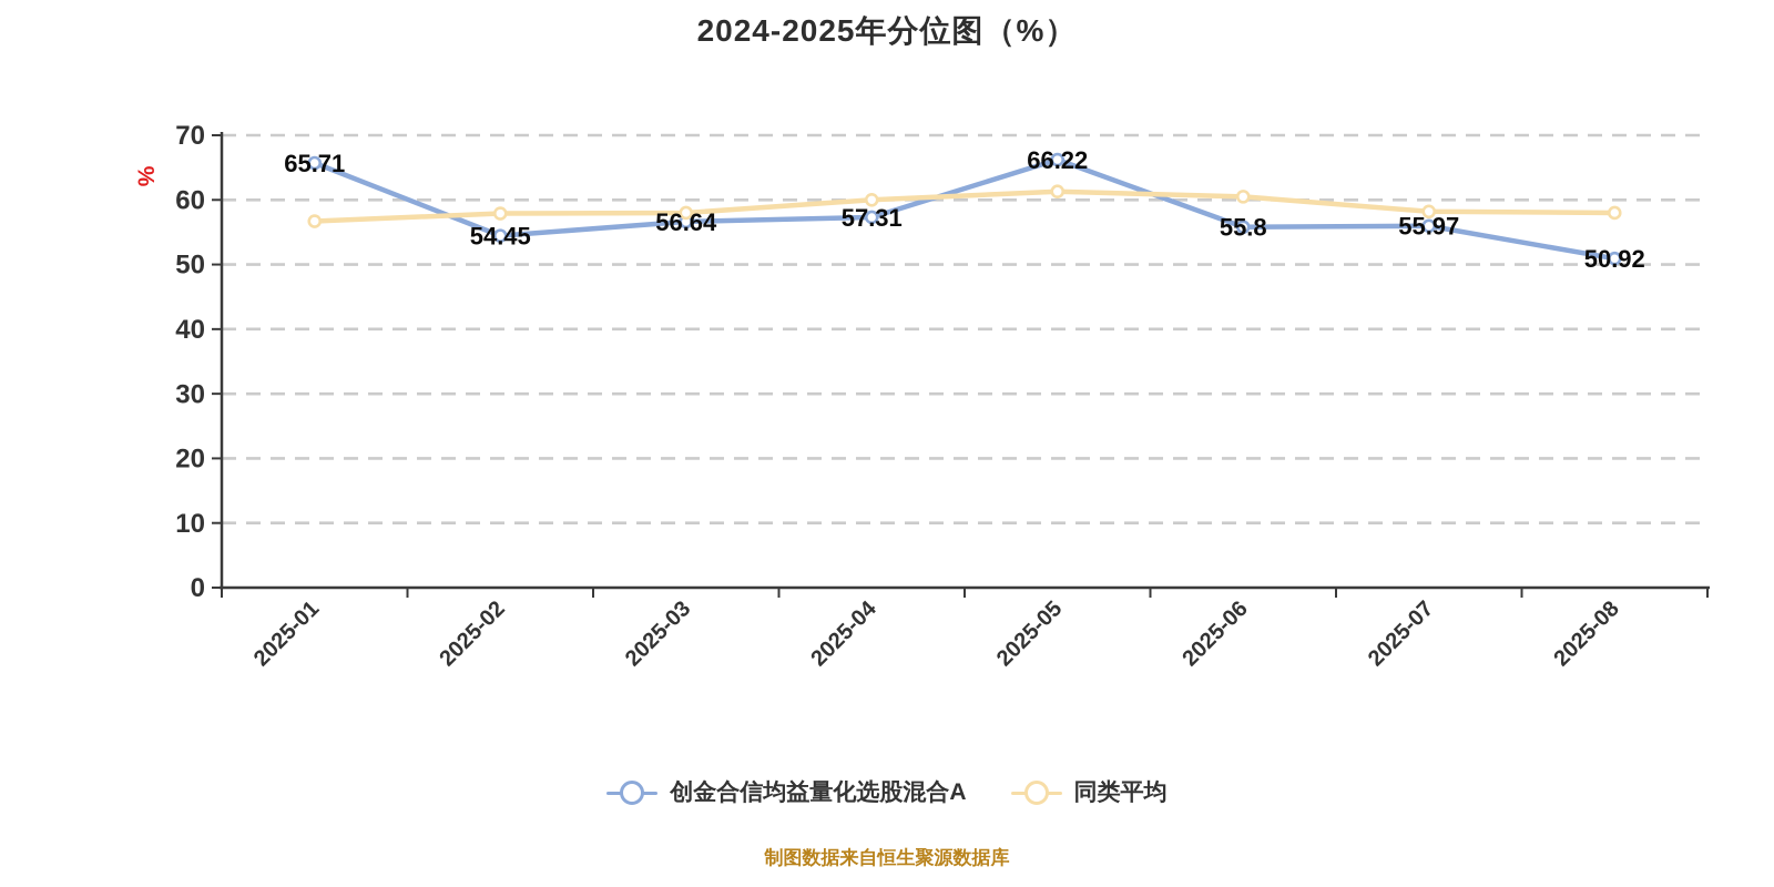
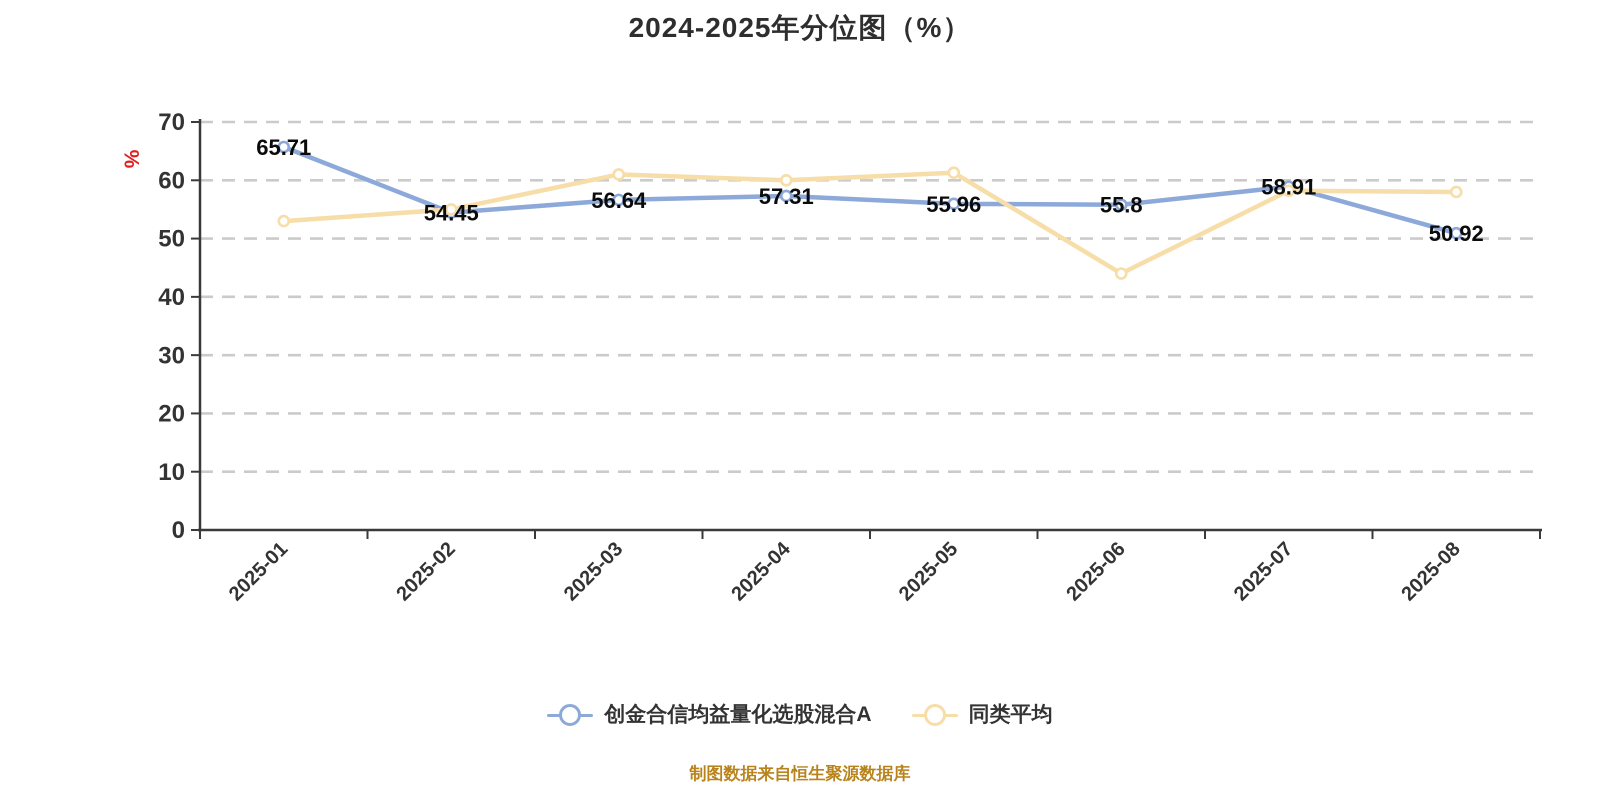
同类平均/2025-01: 57 -> 53
同类平均/2025-02: 58 -> 55
同类平均/2025-03: 58 -> 61
创金合信均益量化选股混合A/2025-05: 66.22 -> 55.96
同类平均/2025-06: 60 -> 44
创金合信均益量化选股混合A/2025-07: 55.97 -> 58.91
